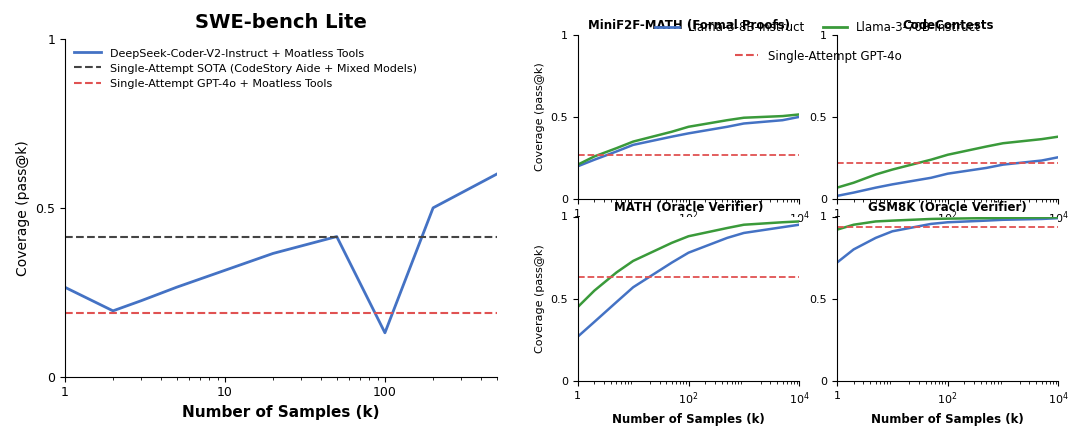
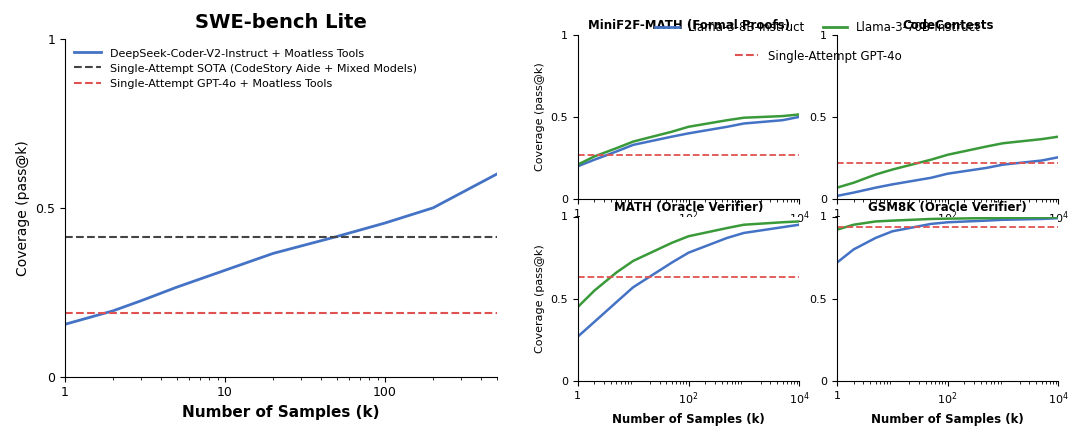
SWE-bench Lite/1: 0.265 -> 0.155
SWE-bench Lite/100: 0.130 -> 0.455
